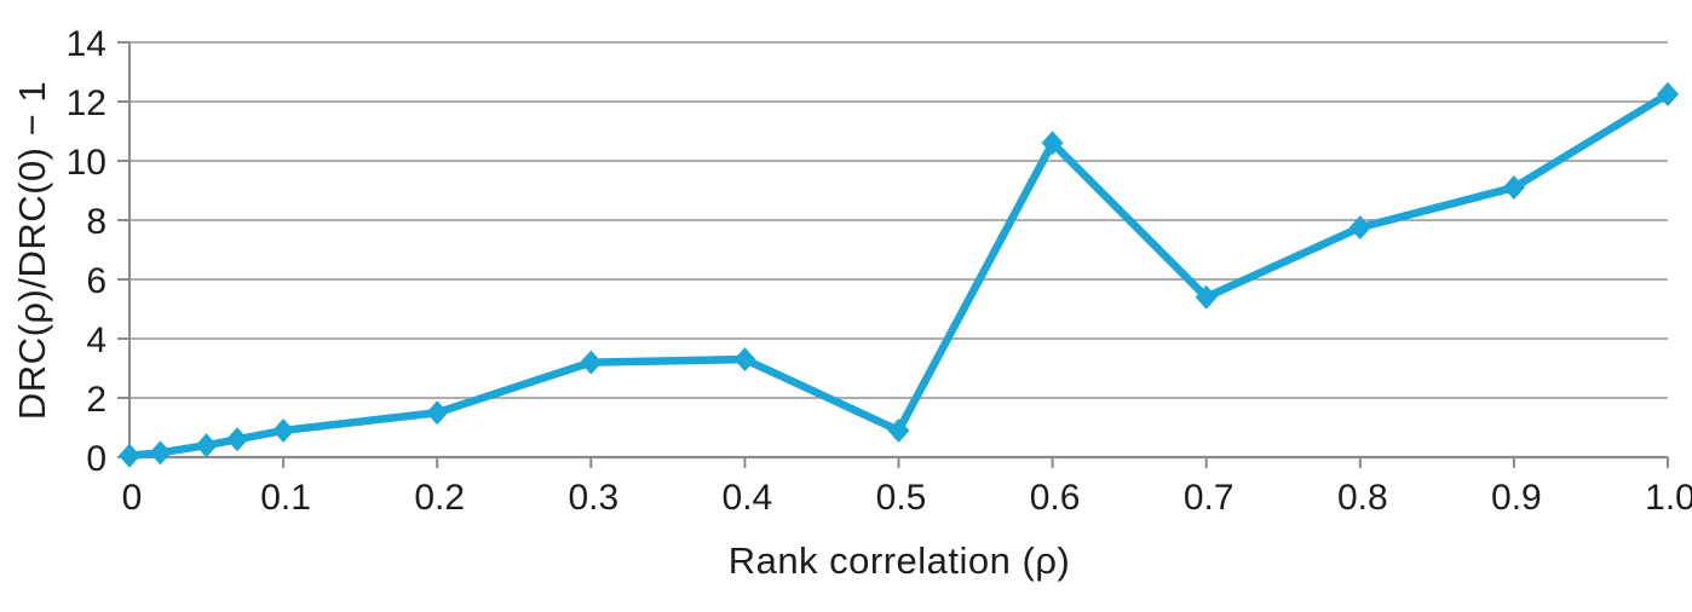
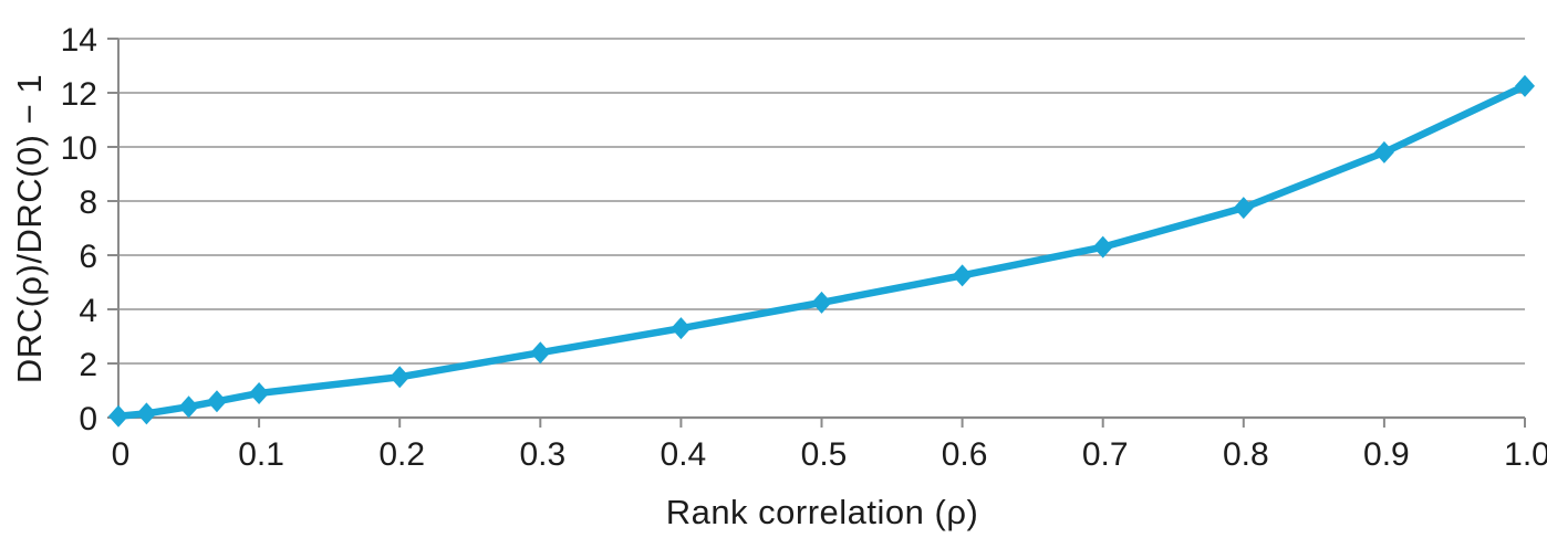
0.3: 3.2 -> 2.4
0.5: 0.9 -> 4.2
0.6: 10.6 -> 5.2
0.7: 5.4 -> 6.3
0.9: 9.1 -> 9.8
